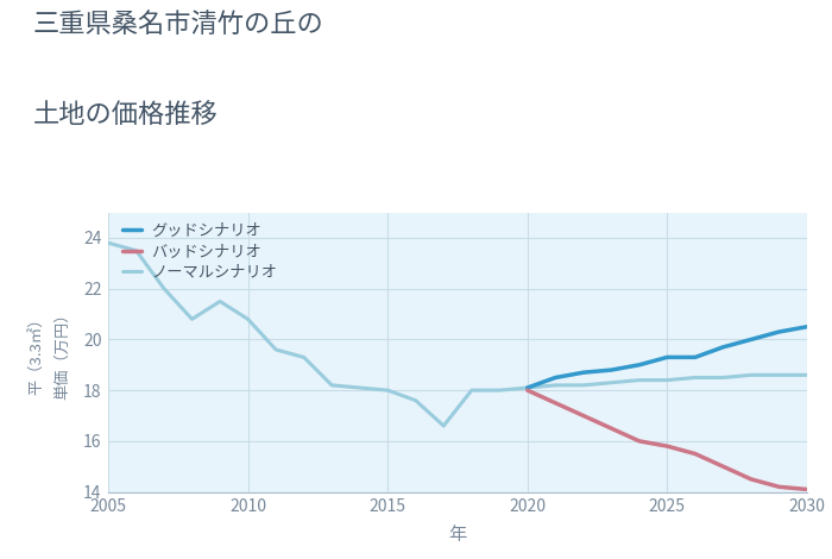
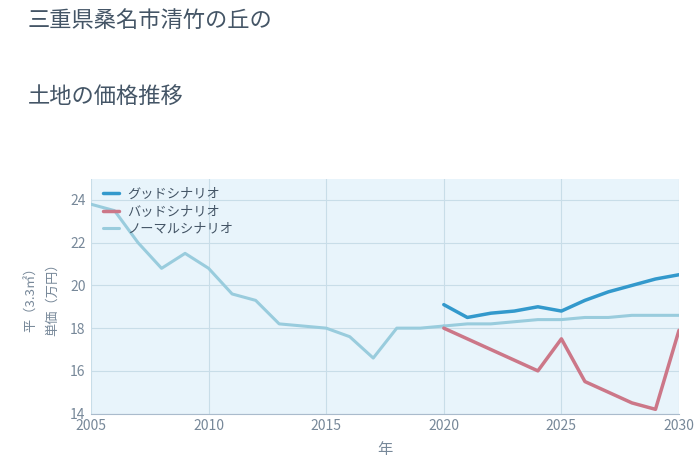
グッドシナリオ/2020: 18.1 -> 19.1
グッドシナリオ/2025: 19.3 -> 18.8
バッドシナリオ/2025: 15.8 -> 17.5
バッドシナリオ/2030: 14.1 -> 17.9
